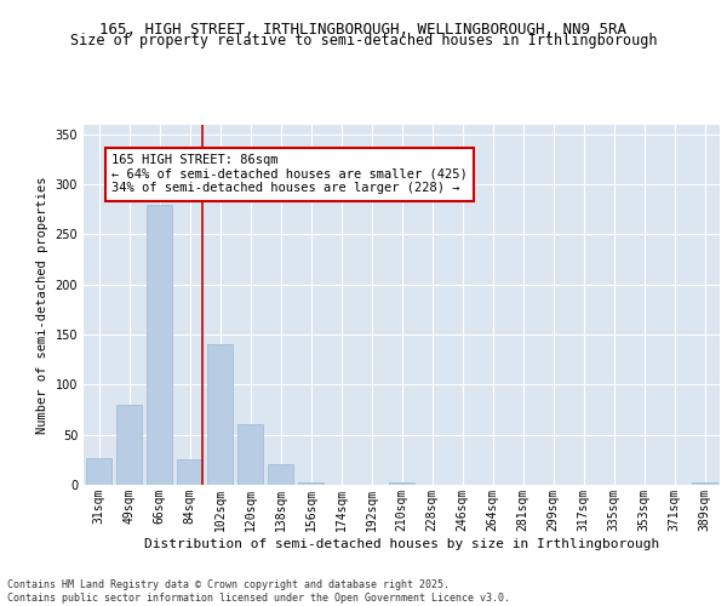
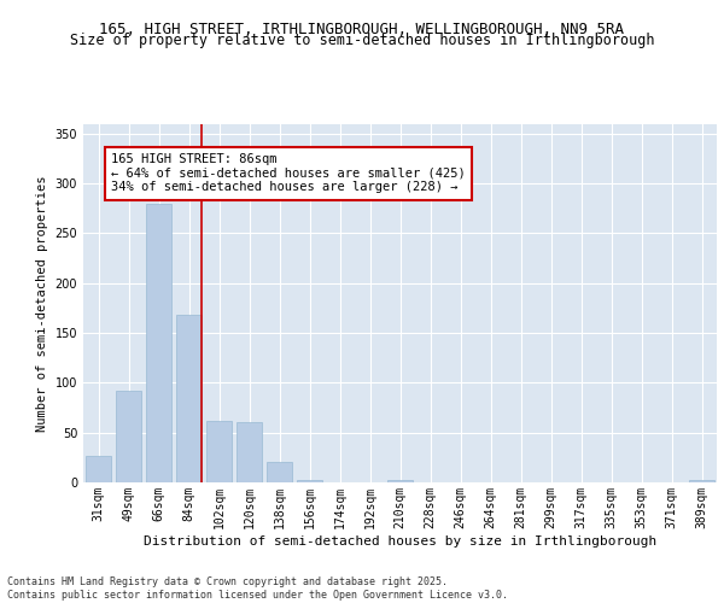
49sqm: 80 -> 92
84sqm: 26 -> 168
102sqm: 140 -> 62
